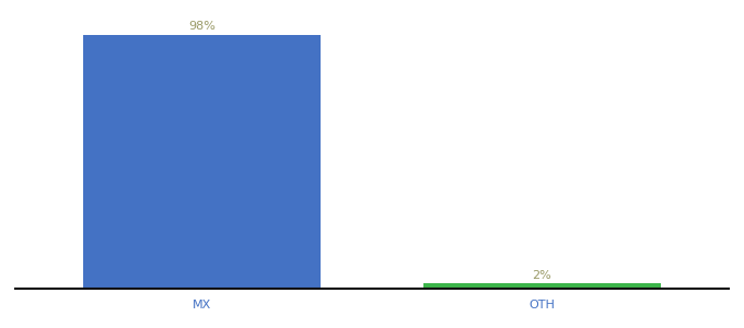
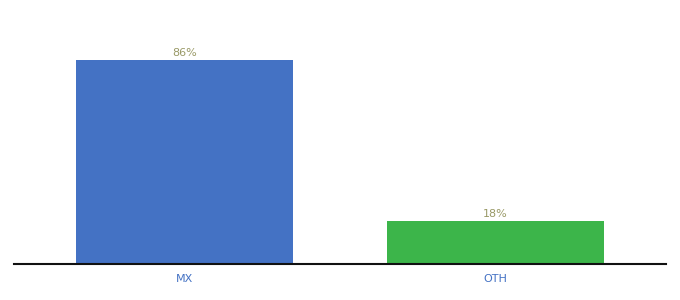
MX: 98% -> 86%
OTH: 2% -> 18%
